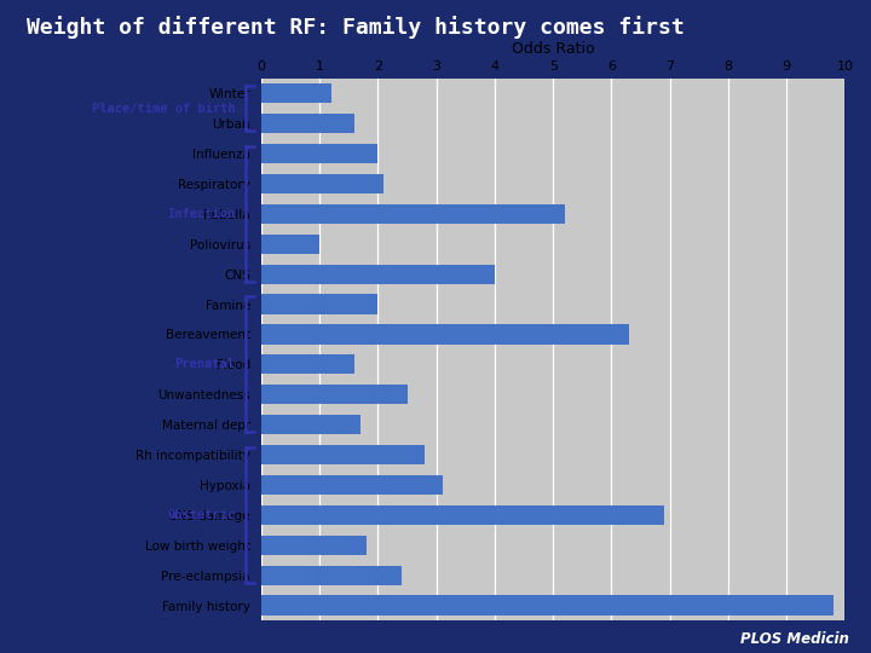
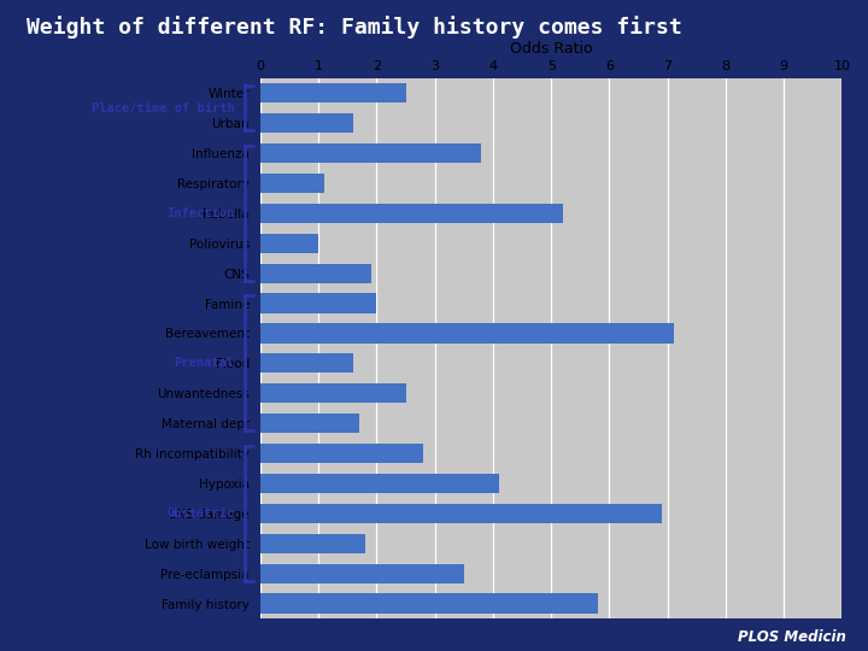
Winter: 1.2 -> 2.5
Influenza: 2.0 -> 3.8
Respiratory: 2.1 -> 1.1
CNS: 4.0 -> 1.9
Bereavement: 6.3 -> 7.1
Hypoxia: 3.1 -> 4.1
Pre-eclampsia: 2.4 -> 3.5
Family history: 9.8 -> 5.8
